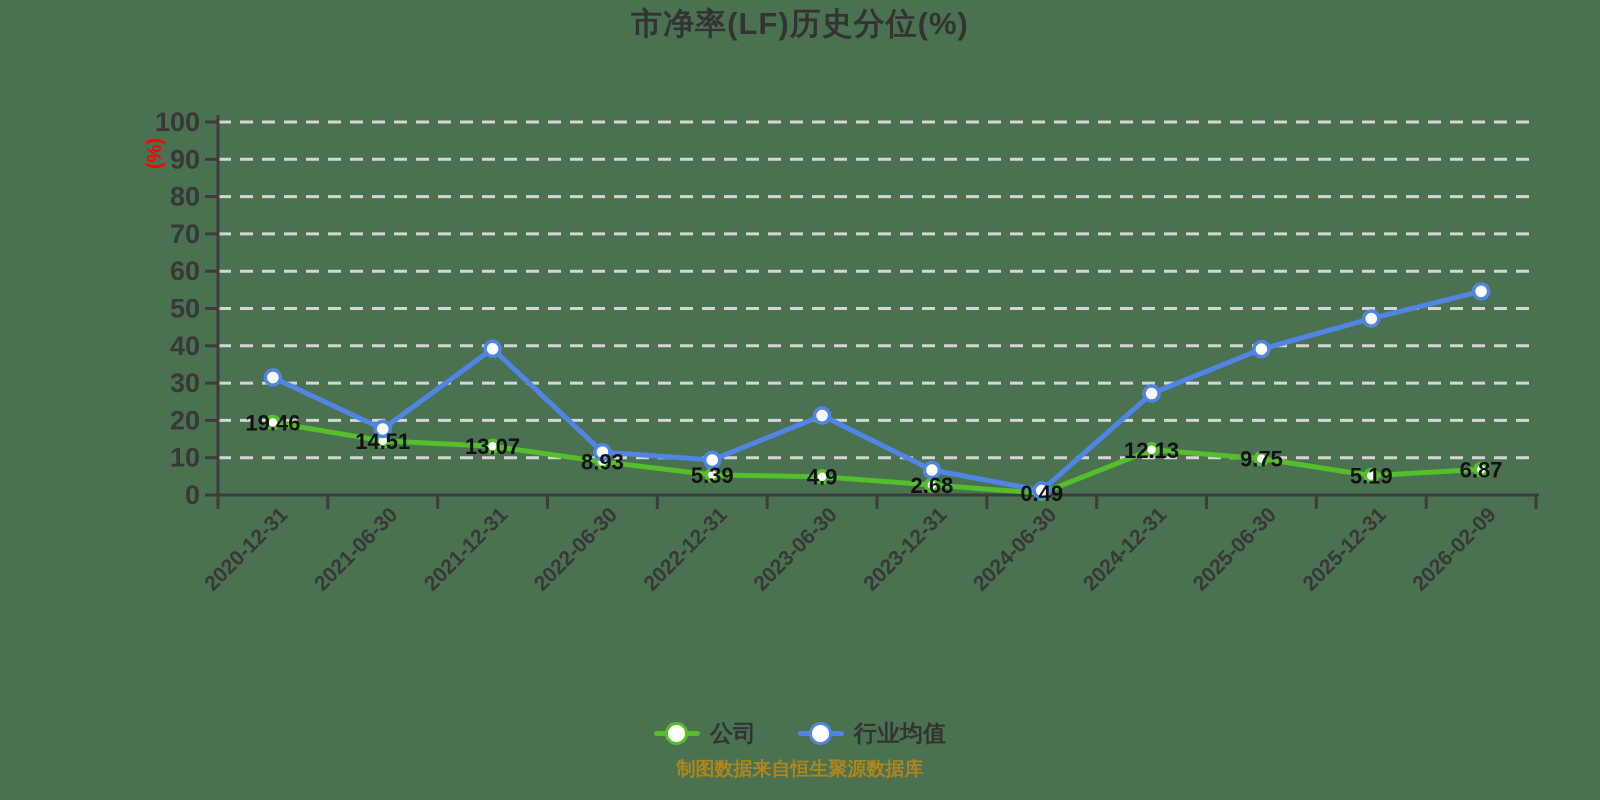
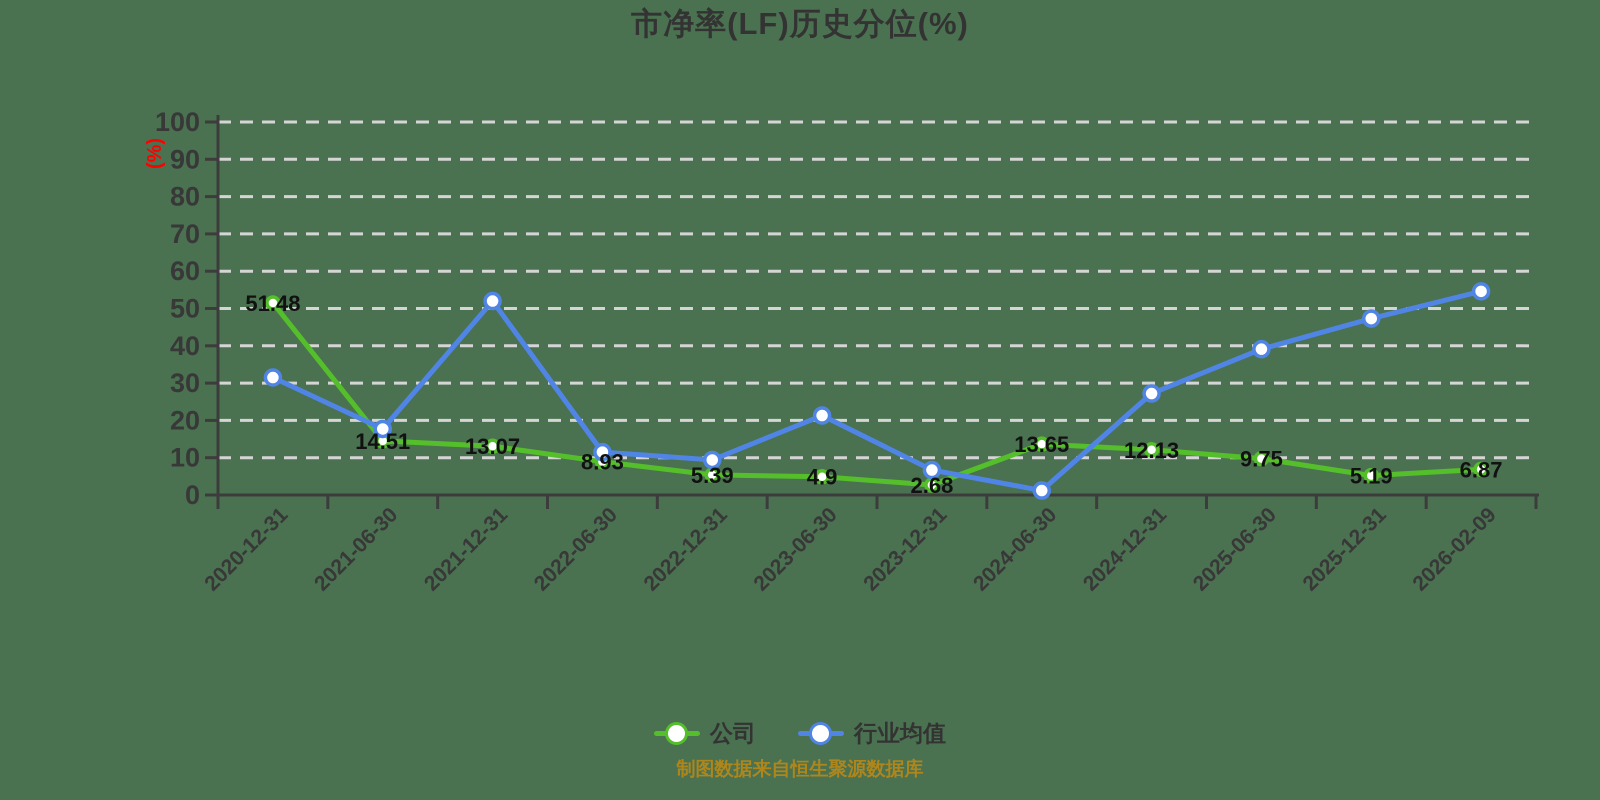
公司/2020-12-31: 19.46 -> 51.48
行业均值/2021-12-31: 39 -> 52
公司/2024-06-30: 0.49 -> 13.65
